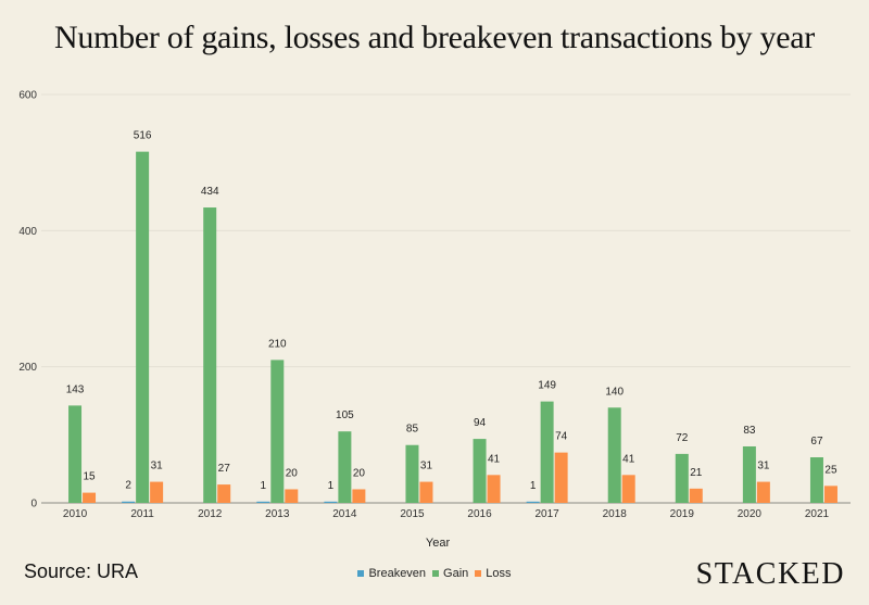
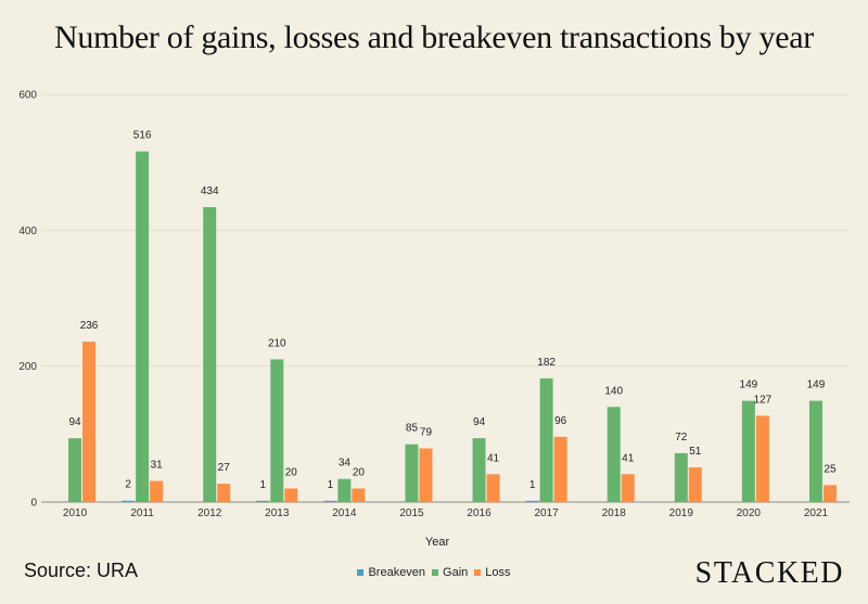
Gain/2010: 143 -> 94
Loss/2010: 15 -> 236
Gain/2014: 105 -> 34
Loss/2015: 31 -> 79
Gain/2017: 149 -> 182
Loss/2017: 74 -> 96
Loss/2019: 21 -> 51
Gain/2020: 83 -> 149
Loss/2020: 31 -> 127
Gain/2021: 67 -> 149
